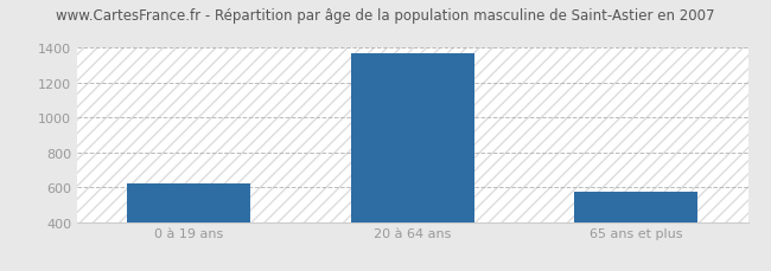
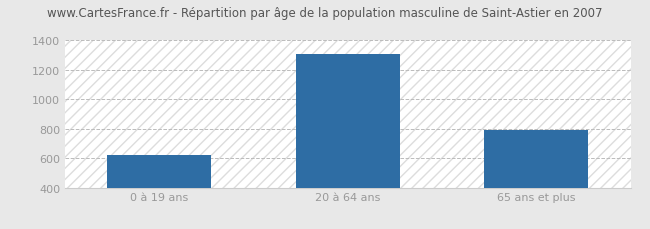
20 à 64 ans: 1370 -> 1310
65 ans et plus: 580 -> 790
